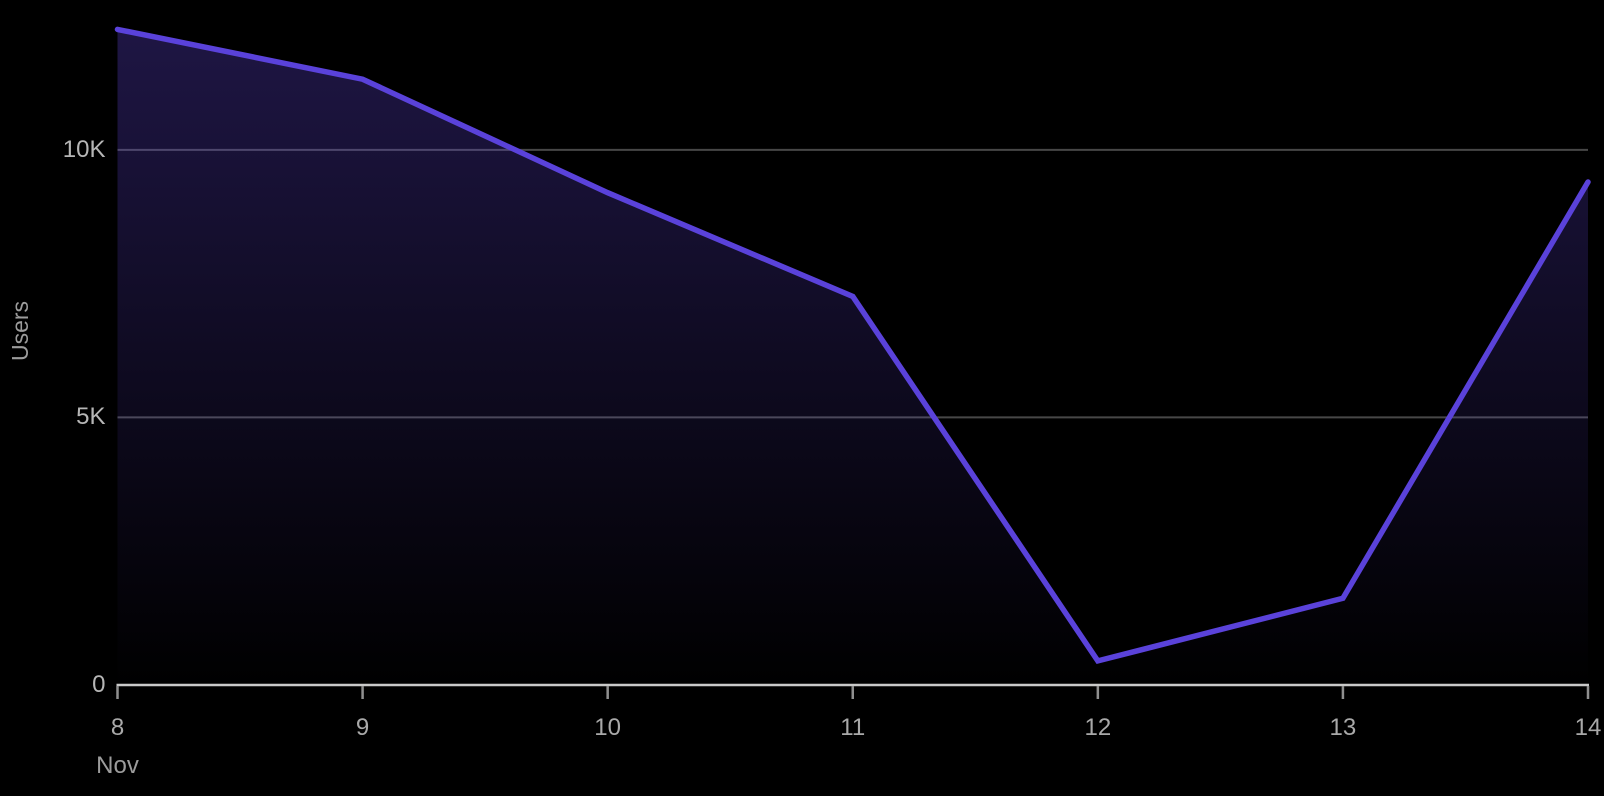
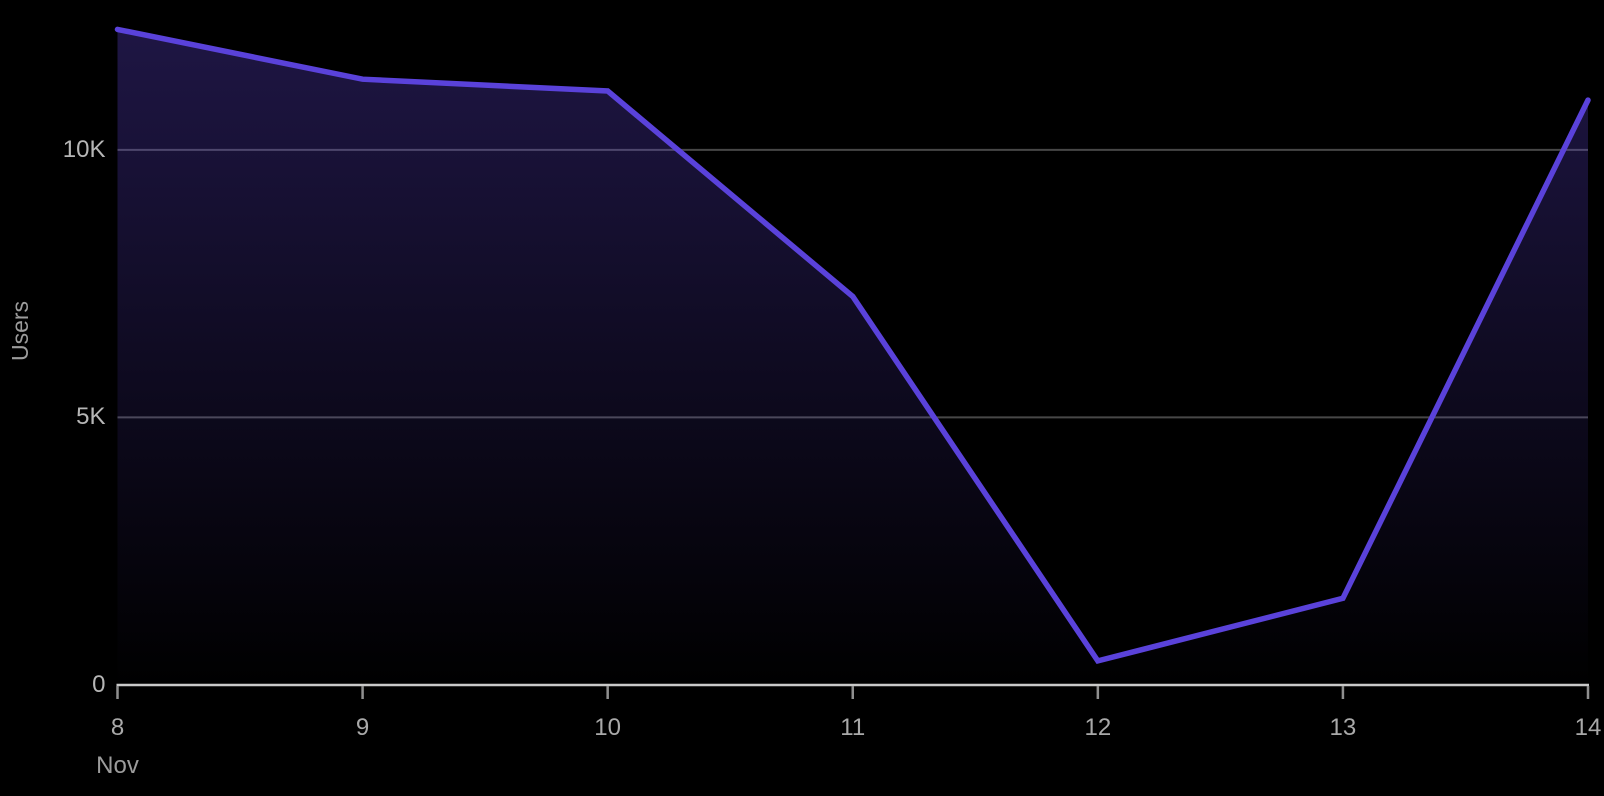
10: 9.2K -> 11.1K
14: 9.4K -> 10.9K
